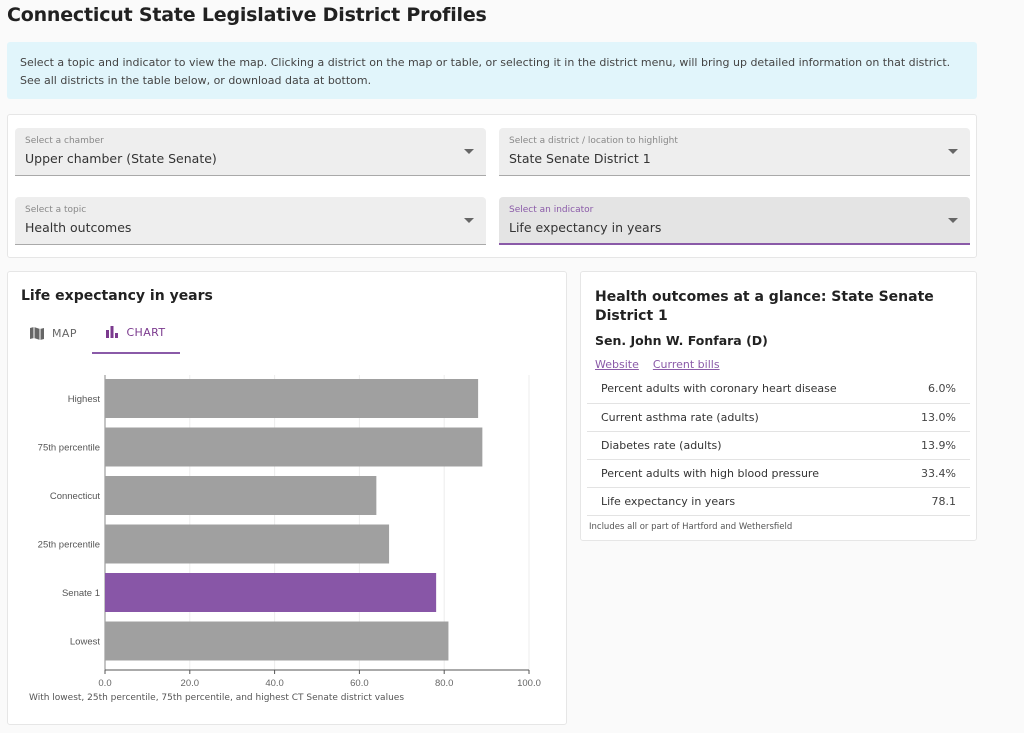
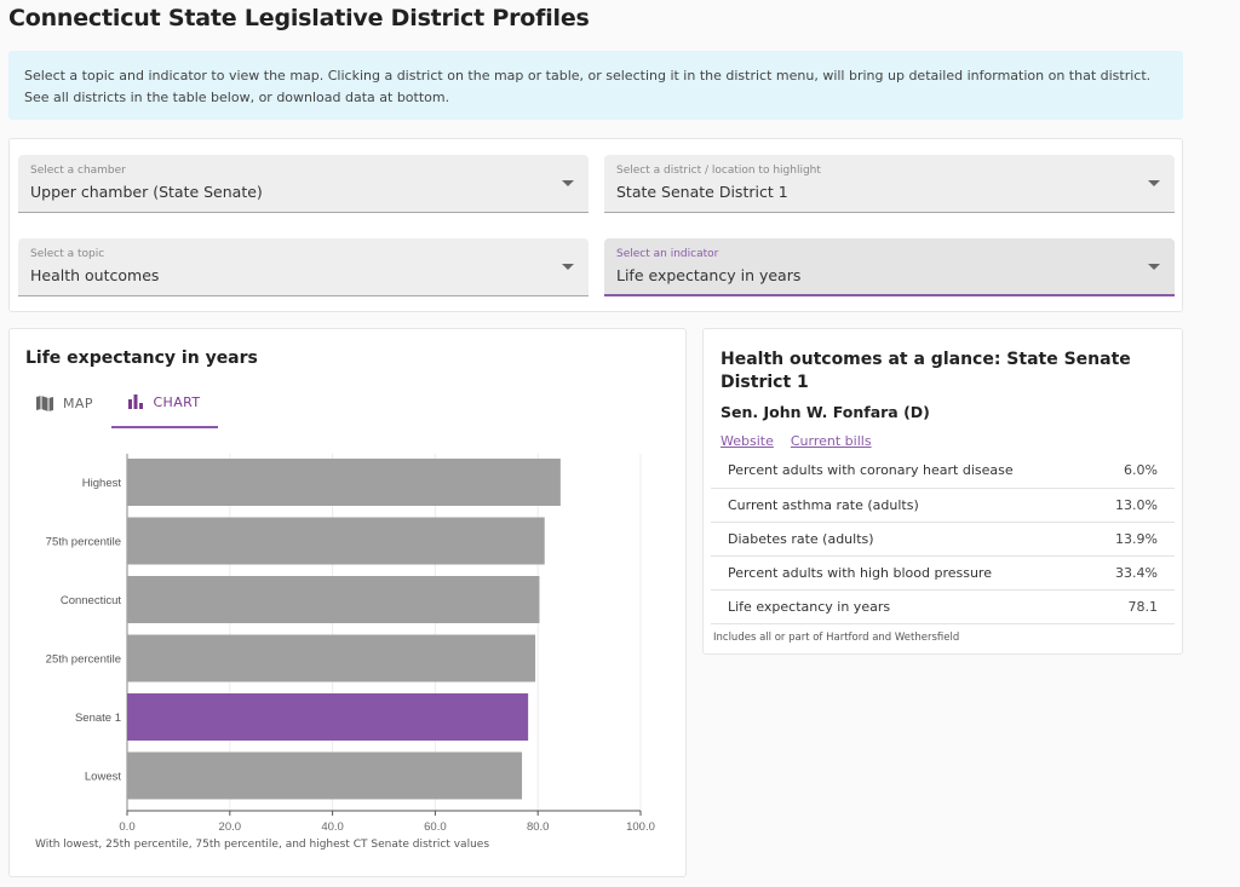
Highest: 88 -> 84
75th percentile: 89 -> 81
Connecticut: 64 -> 80
25th percentile: 67 -> 80
Lowest: 81 -> 77
